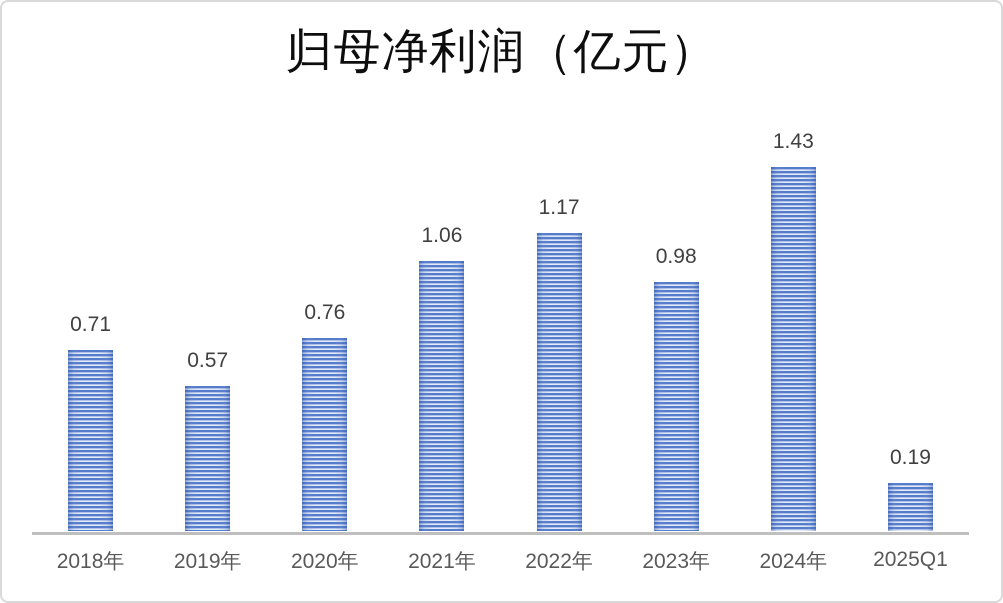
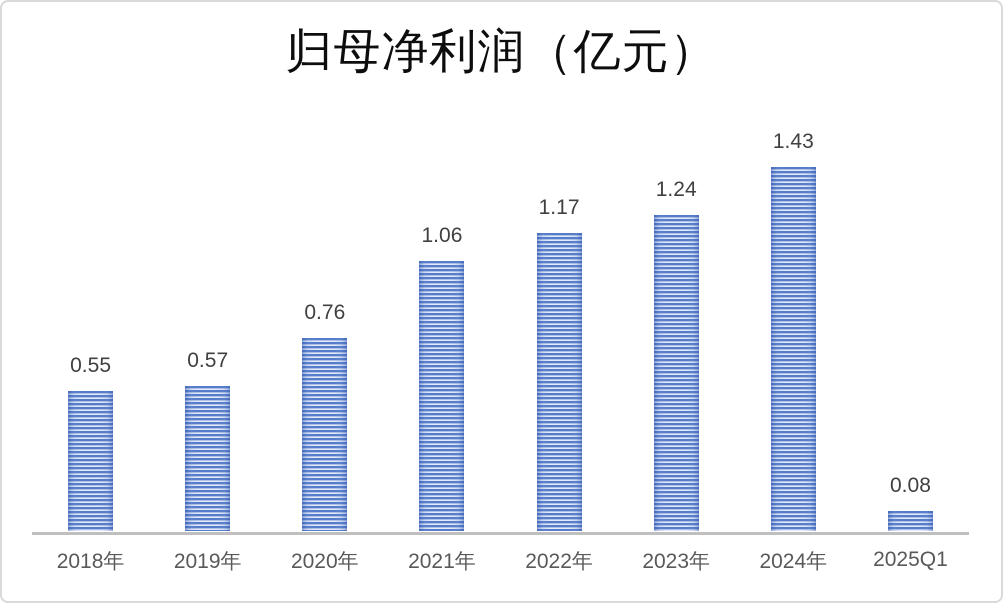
2018年: 0.71 -> 0.55
2023年: 0.98 -> 1.24
2025Q1: 0.19 -> 0.08
